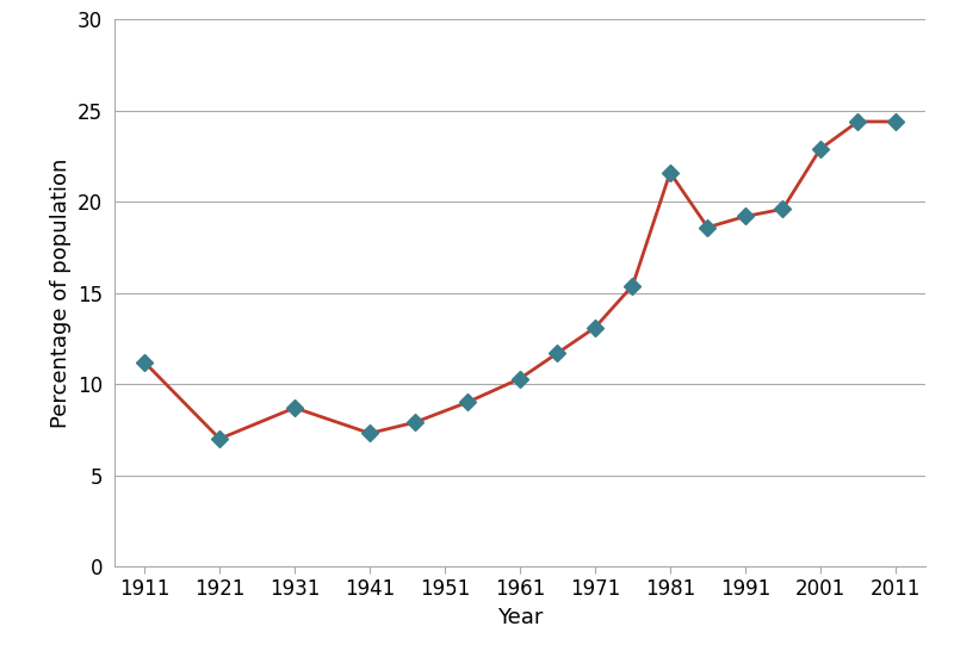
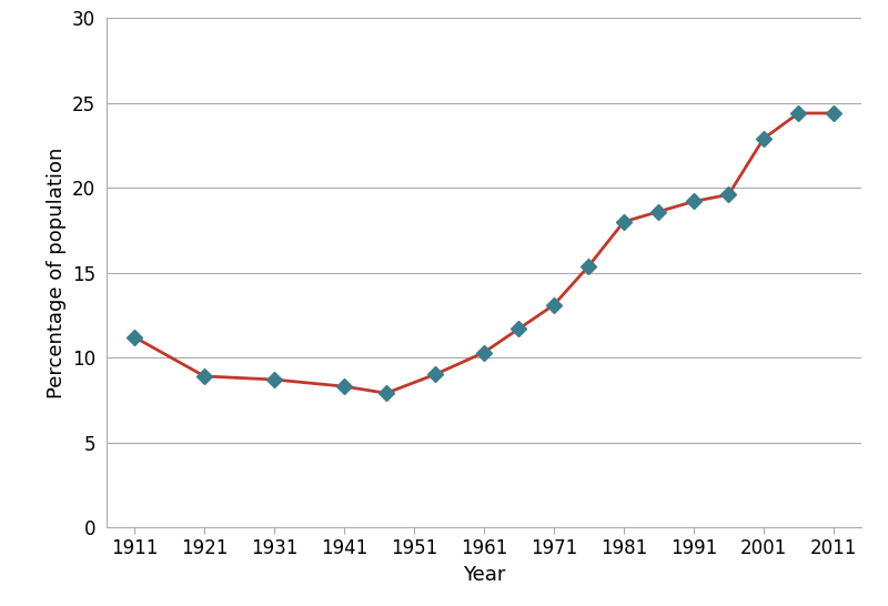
1921: 7.0 -> 8.9
1941: 7.3 -> 8.3
1981: 21.6 -> 18.0
